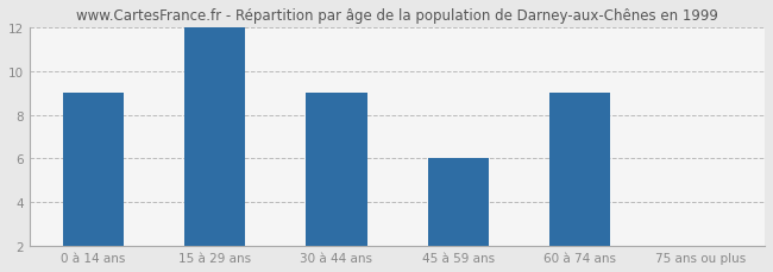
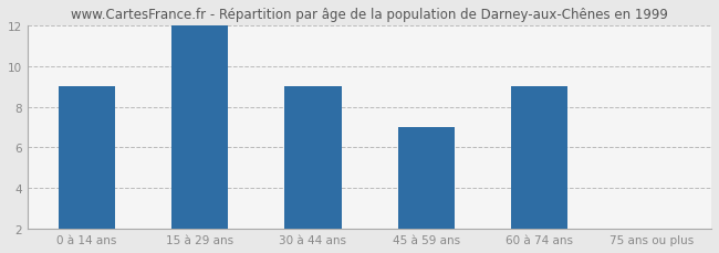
45 à 59 ans: 6 -> 7
